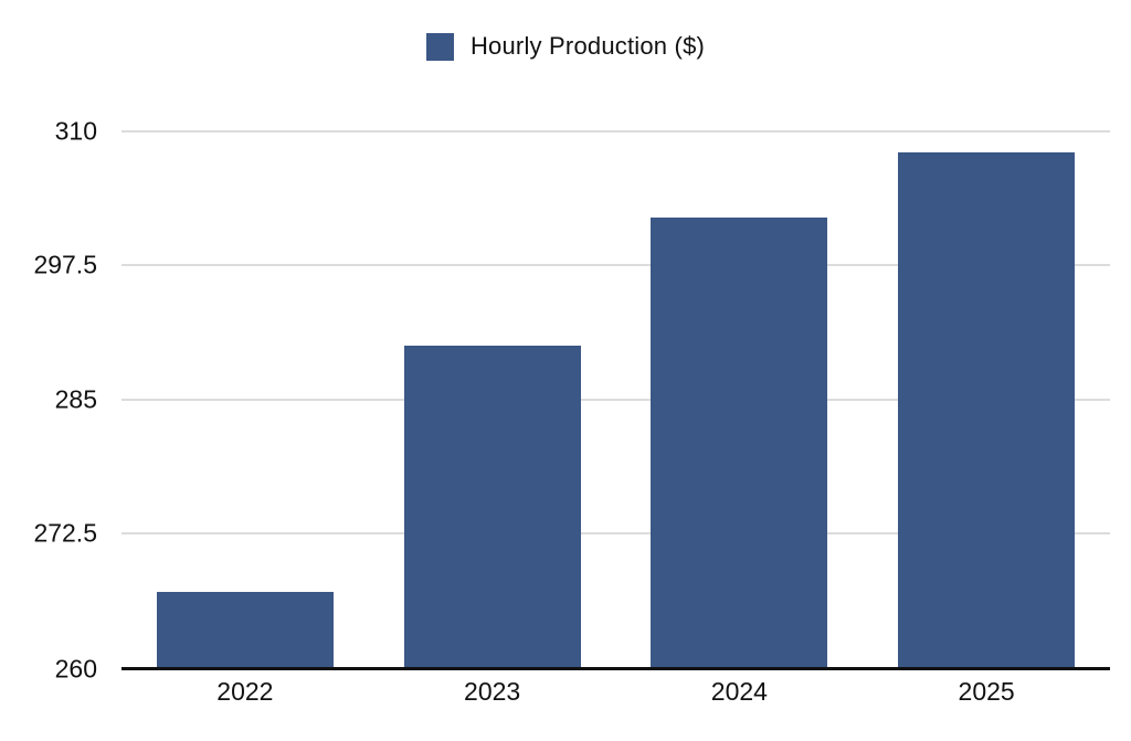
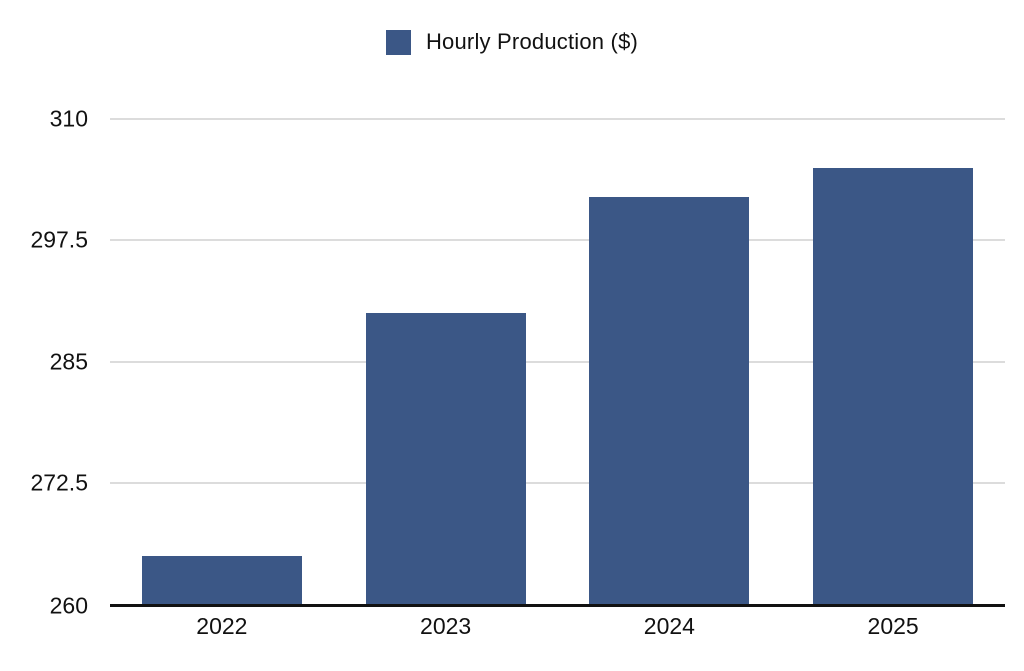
2022: 267 -> 265
2025: 308 -> 305
